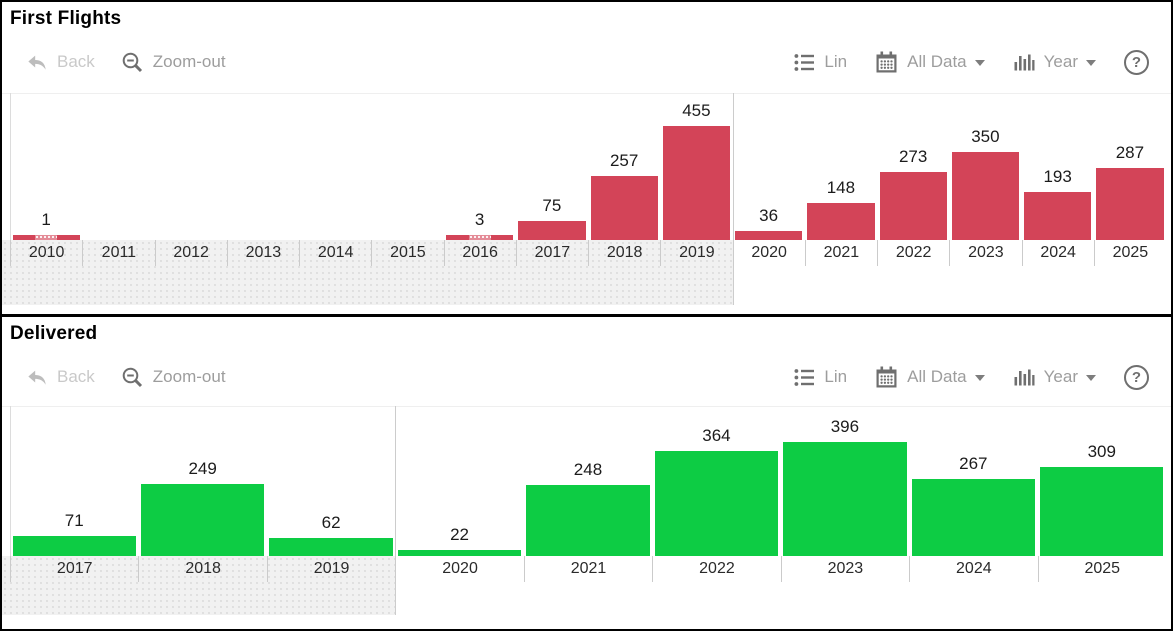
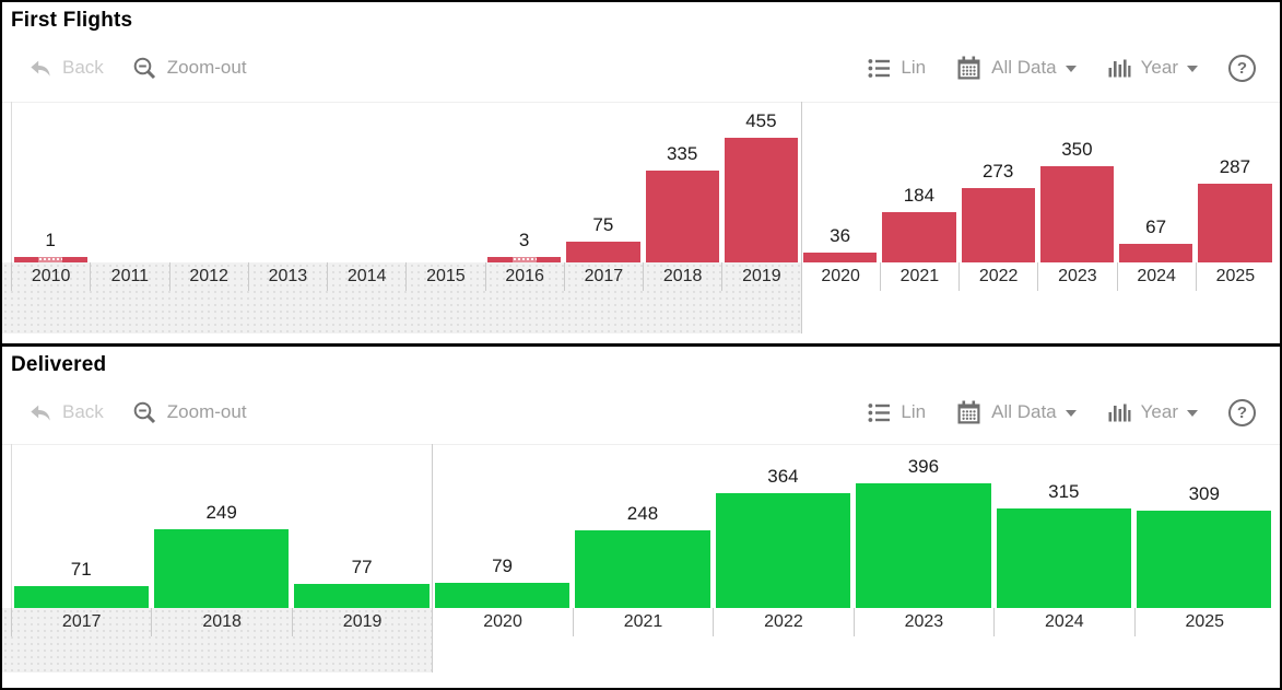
First Flights/2018: 257 -> 335
First Flights/2021: 148 -> 184
First Flights/2024: 193 -> 67
Delivered/2019: 62 -> 77
Delivered/2020: 22 -> 79
Delivered/2024: 267 -> 315
